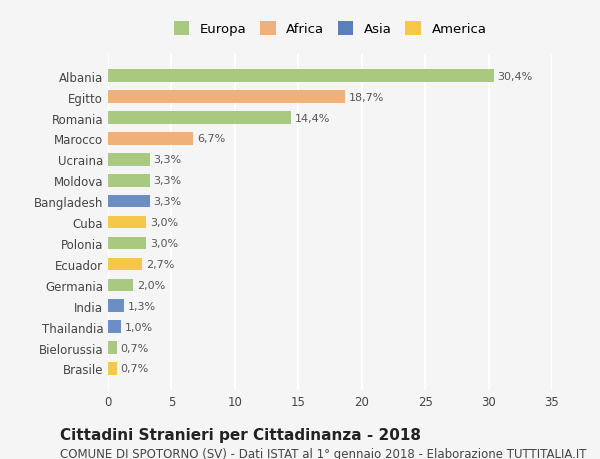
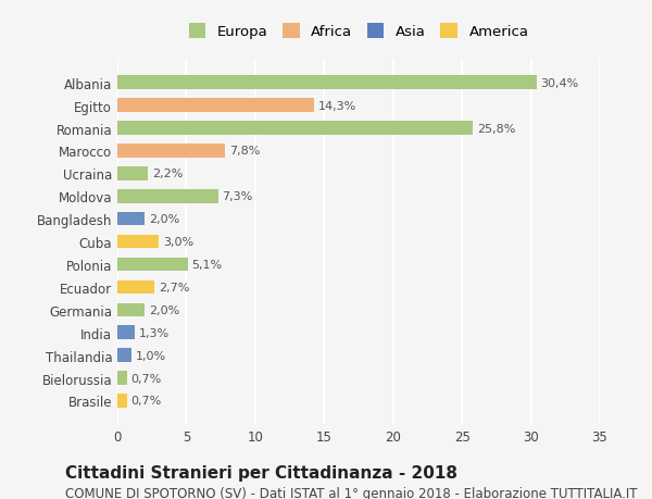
Egitto: 18,7% -> 14,3%
Romania: 14,4% -> 25,8%
Marocco: 6,7% -> 7,8%
Ucraina: 3,3% -> 2,2%
Moldova: 3,3% -> 7,3%
Bangladesh: 3,3% -> 2,0%
Polonia: 3,0% -> 5,1%
